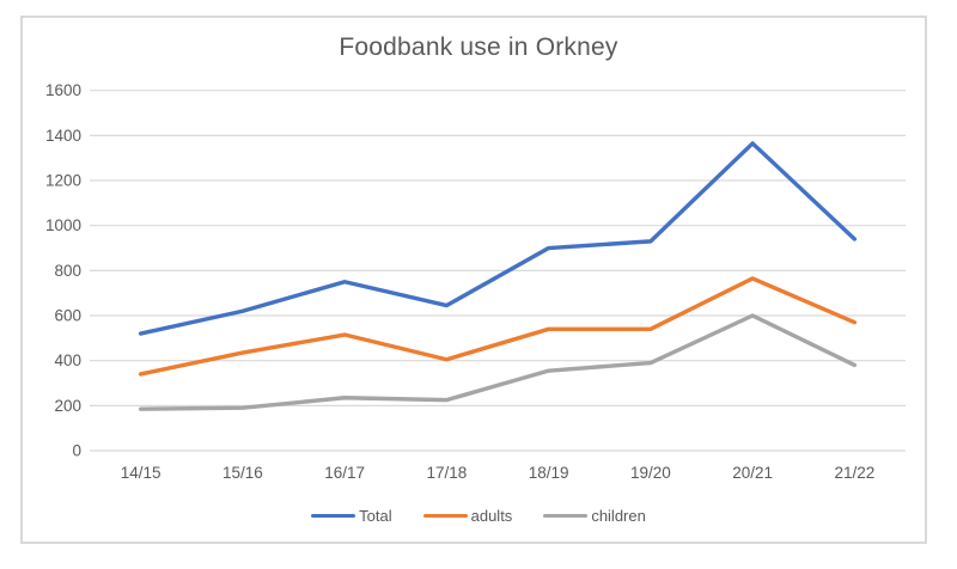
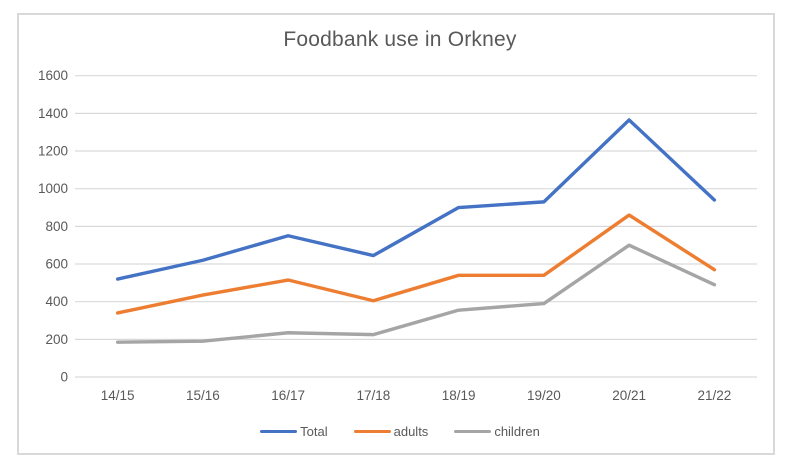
adults/20/21: 760 -> 860
children/20/21: 600 -> 700
children/21/22: 380 -> 490
